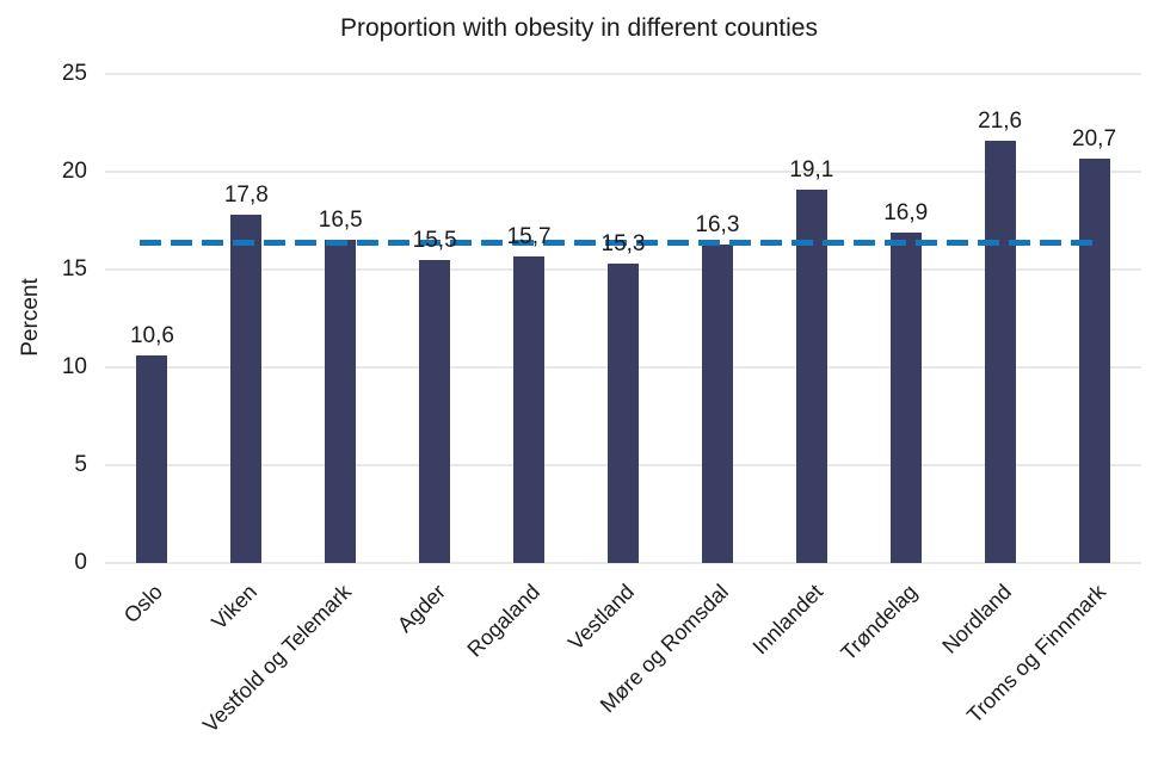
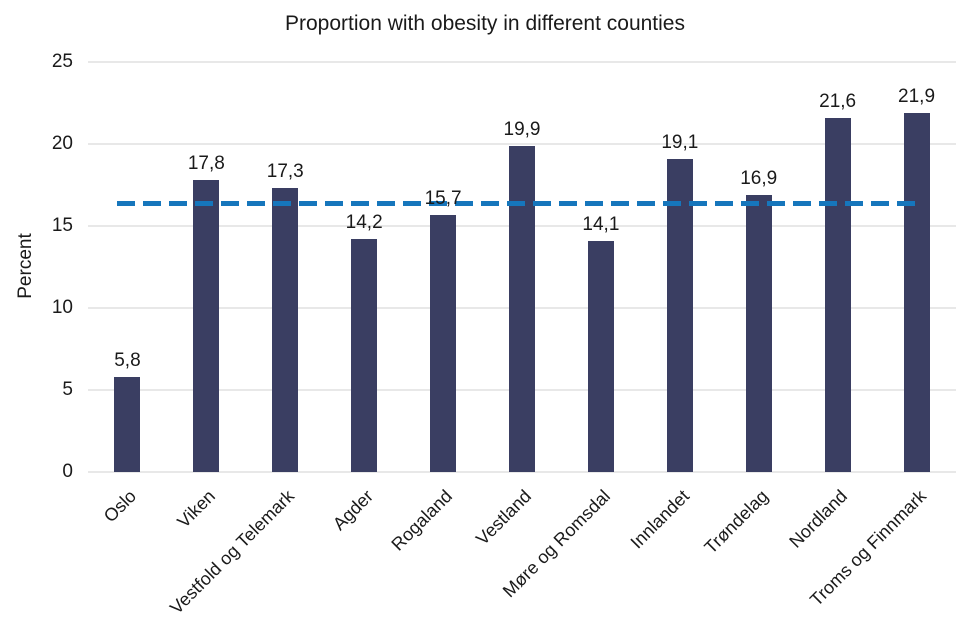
Oslo: 10,6 -> 5,8
Vestfold og Telemark: 16,5 -> 17,3
Agder: 15,5 -> 14,2
Vestland: 15,3 -> 19,9
Møre og Romsdal: 16,3 -> 14,1
Troms og Finnmark: 20,7 -> 21,9
